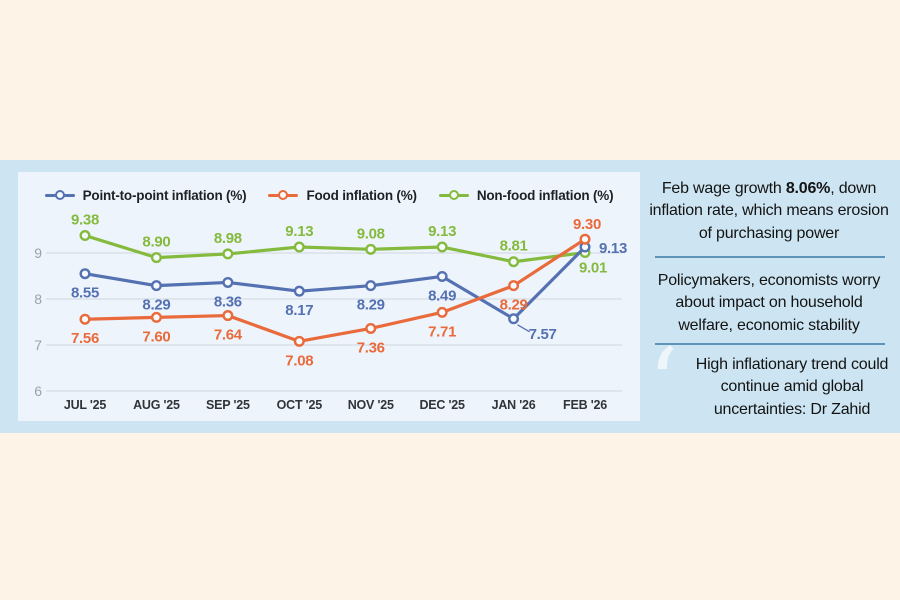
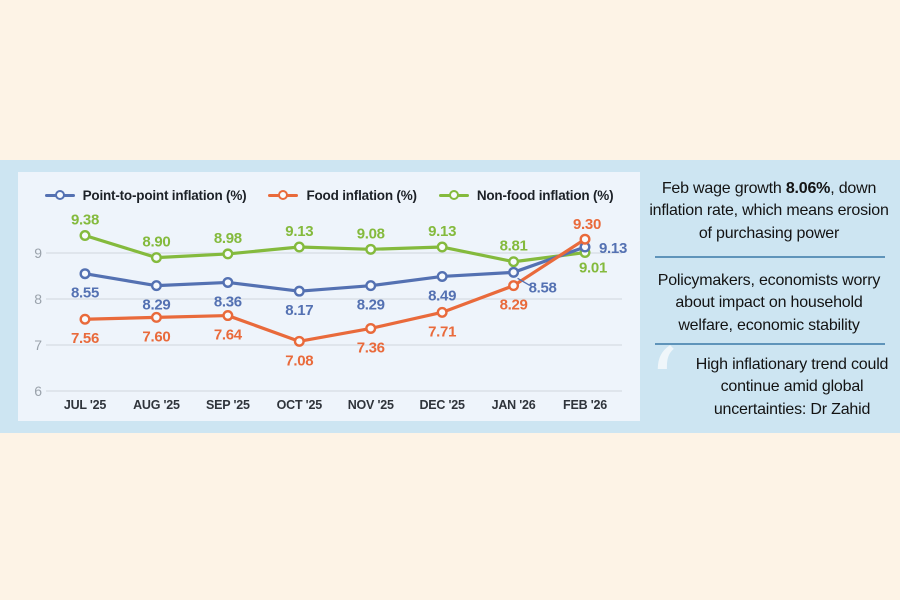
Point-to-point inflation (%)/JAN '26: 7.57 -> 8.58
